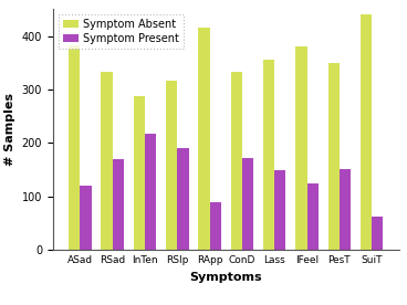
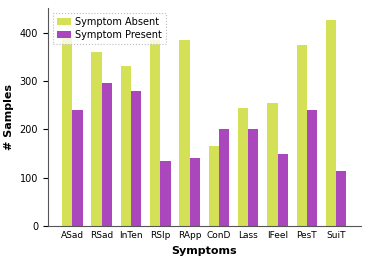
Symptom Absent/ASad: 383 -> 400
Symptom Present/ASad: 120 -> 240
Symptom Absent/RSad: 333 -> 360
Symptom Present/RSad: 170 -> 295
Symptom Absent/InTen: 287 -> 330
Symptom Present/InTen: 218 -> 280
Symptom Absent/RSIp: 317 -> 385
Symptom Present/RSIp: 191 -> 135
Symptom Absent/RApp: 415 -> 385
Symptom Present/RApp: 90 -> 140
Symptom Absent/ConD: 332 -> 165
Symptom Present/ConD: 172 -> 200
Symptom Absent/Lass: 355 -> 245
Symptom Present/Lass: 150 -> 200
Symptom Absent/IFeel: 380 -> 255
Symptom Present/IFeel: 124 -> 150
Symptom Absent/PesT: 350 -> 375
Symptom Present/PesT: 152 -> 240
Symptom Absent/SuiT: 440 -> 425
Symptom Present/SuiT: 63 -> 115
